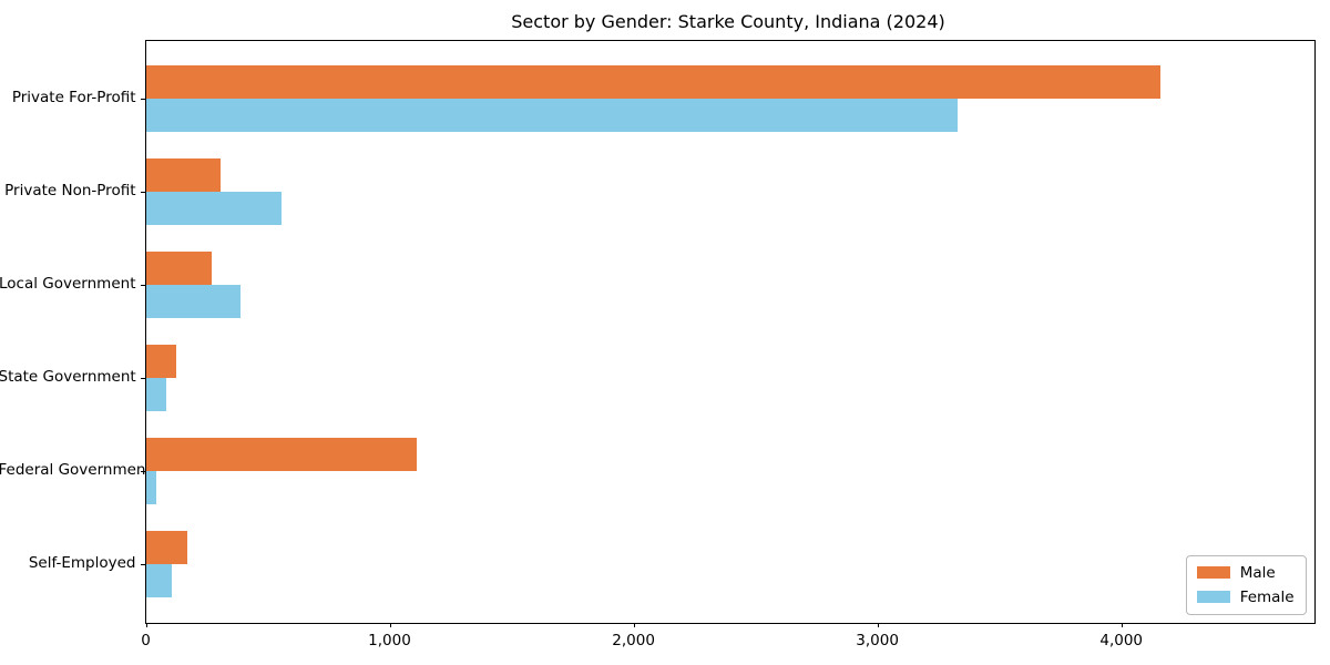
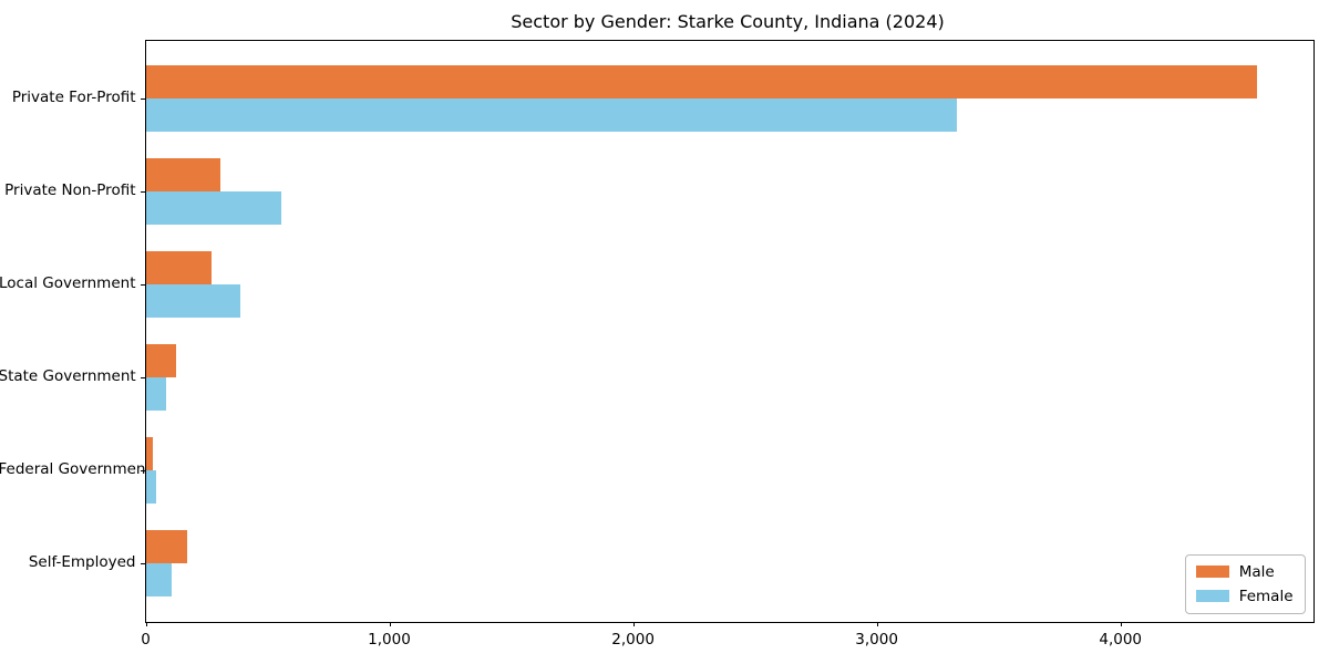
Male/Private For-Profit: 4160 -> 4560
Male/Federal Government: 1110 -> 30
